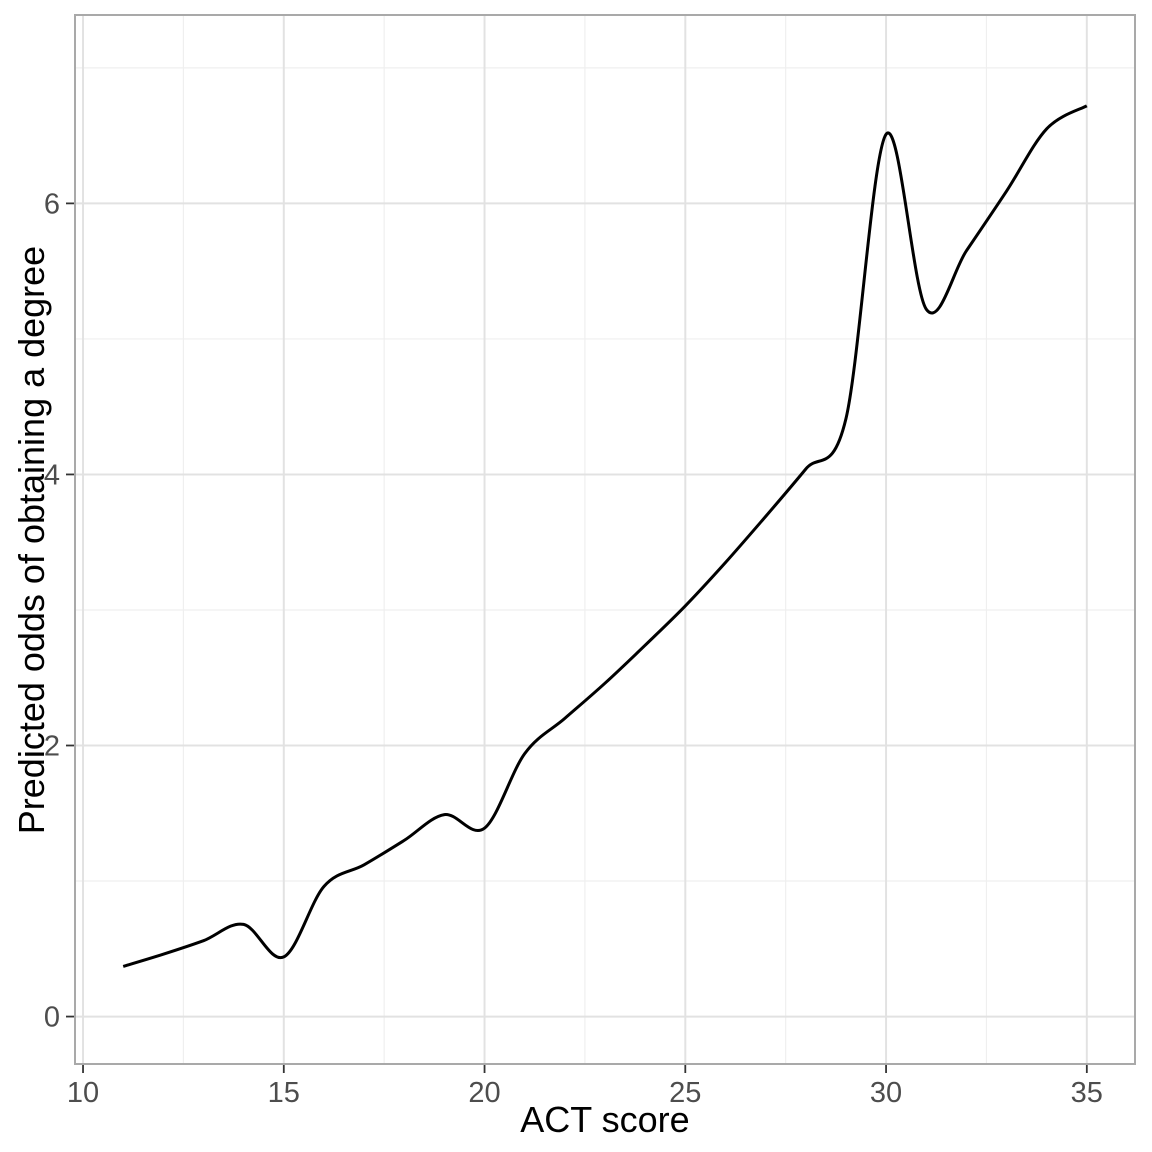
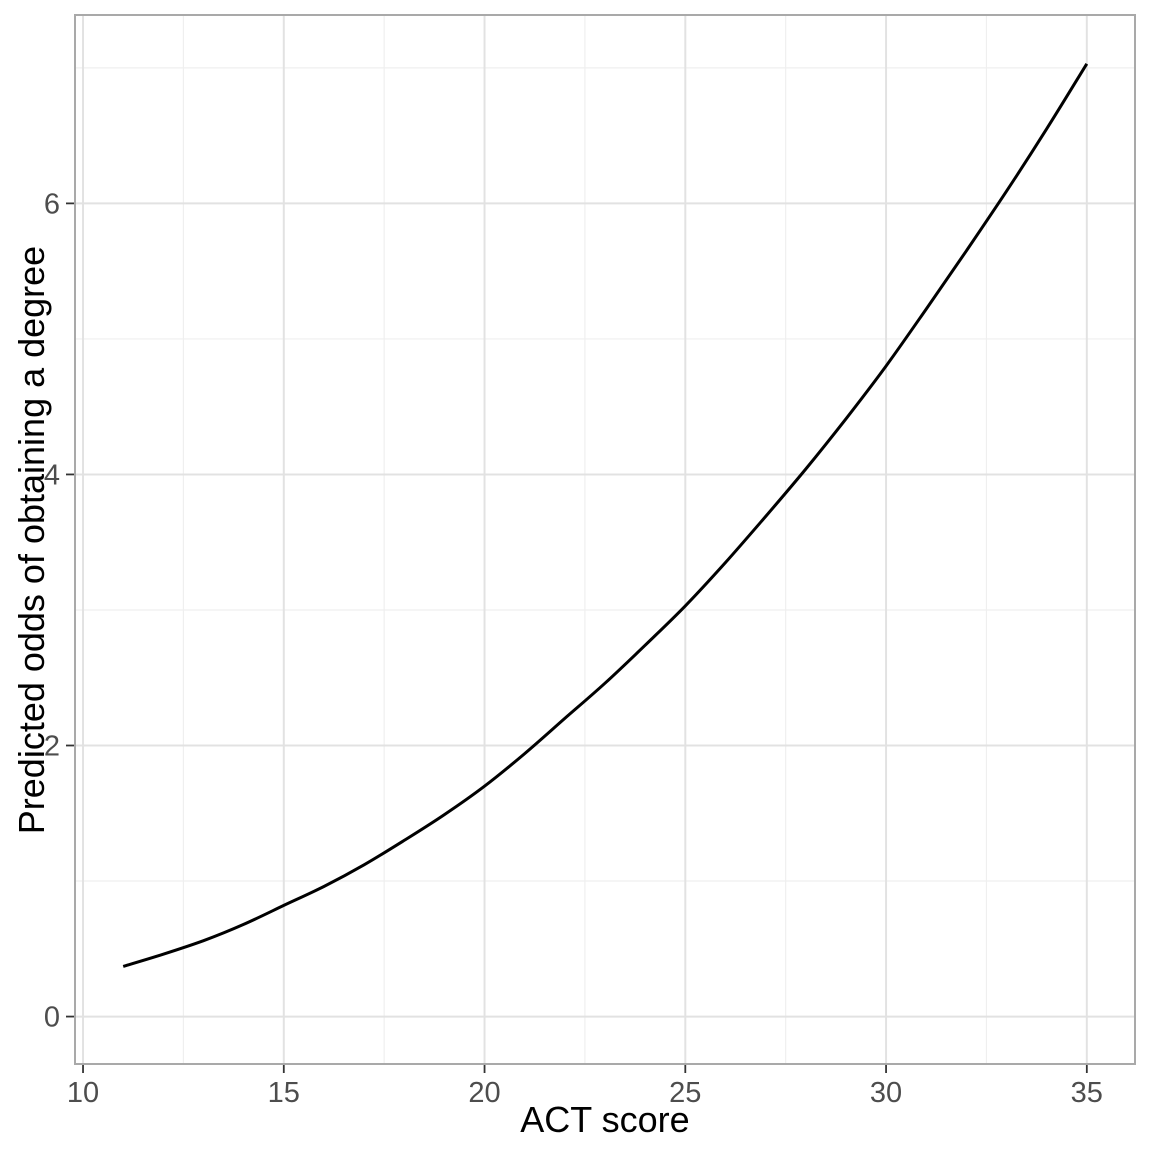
15: 0.44 -> 0.82
20: 1.39 -> 1.70
30: 6.51 -> 4.80
35: 6.72 -> 7.03
